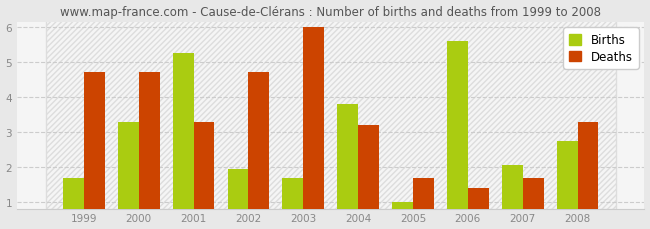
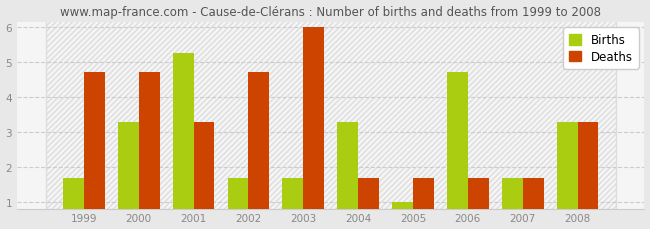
Births/2002: 1.95 -> 1.70
Births/2004: 3.80 -> 3.30
Deaths/2004: 3.2 -> 1.7
Births/2006: 5.60 -> 4.70
Deaths/2006: 1.4 -> 1.7
Births/2007: 2.05 -> 1.70
Births/2008: 2.75 -> 3.30
